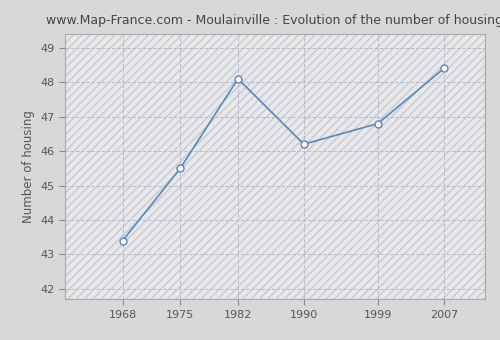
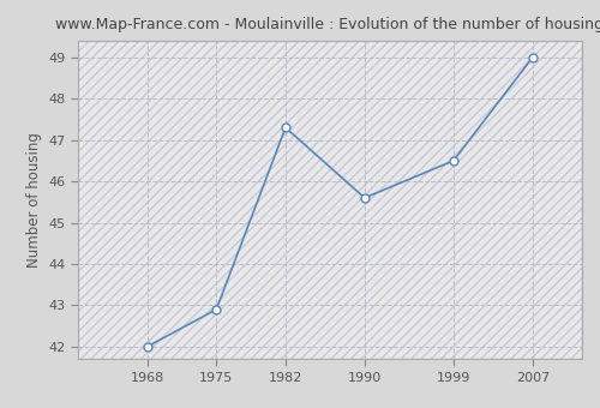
1968: 43.4 -> 42.0
1975: 45.5 -> 42.9
1982: 48.1 -> 47.3
1990: 46.2 -> 45.6
1999: 46.8 -> 46.5
2007: 48.4 -> 49.0
